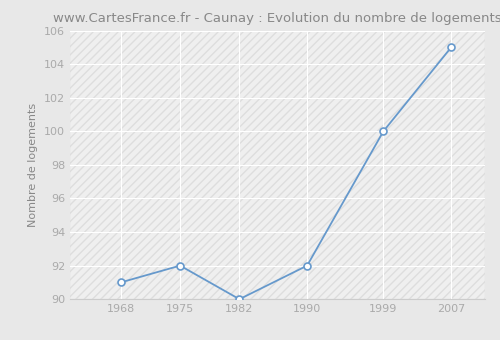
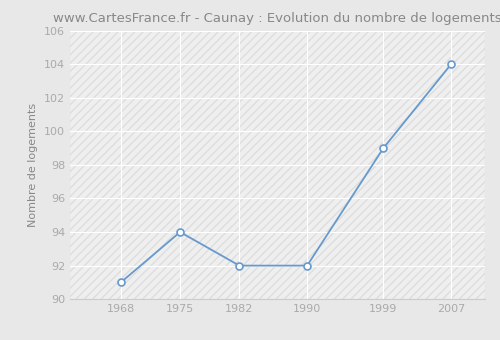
1975: 92 -> 94
1982: 90 -> 92
1999: 100 -> 99
2007: 105 -> 104
